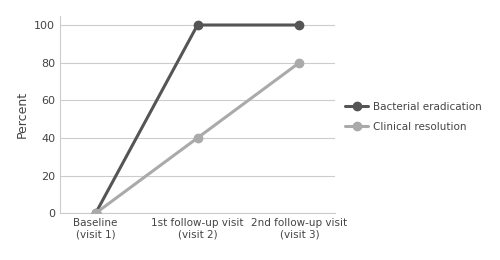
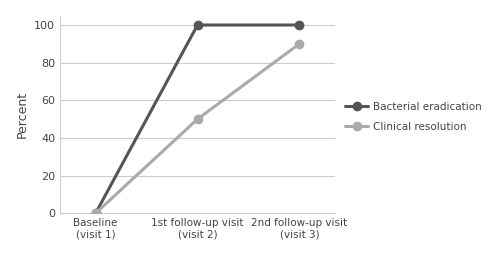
Clinical resolution/1st follow-up visit (visit 2): 40 -> 50
Clinical resolution/2nd follow-up visit (visit 3): 80 -> 90
